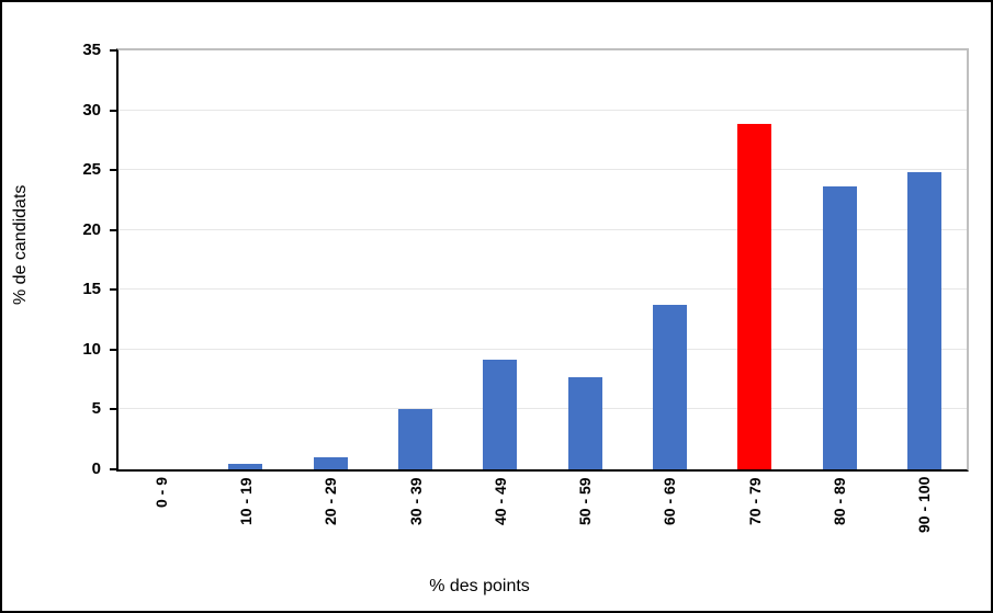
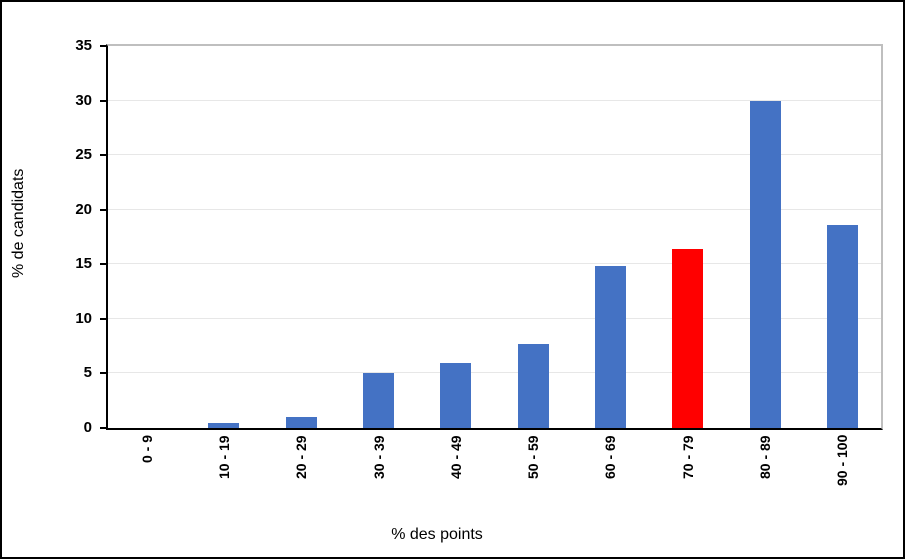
40 - 49: 9.2 -> 6.0
60 - 69: 13.7 -> 14.8
70 - 79: 28.9 -> 16.4
80 - 89: 23.6 -> 30.0
90 - 100: 24.8 -> 18.6
